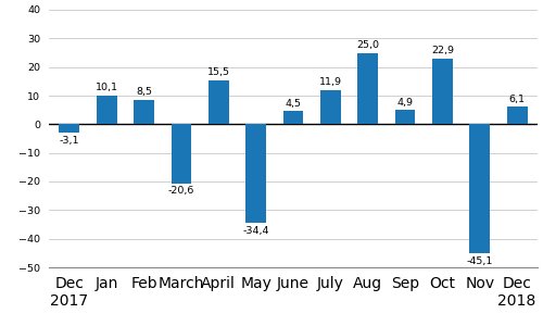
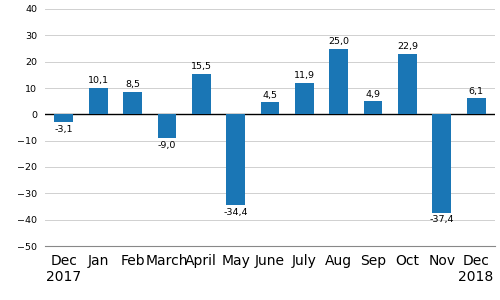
March: -20,6 -> -9,0
Nov: -45,1 -> -37,4
